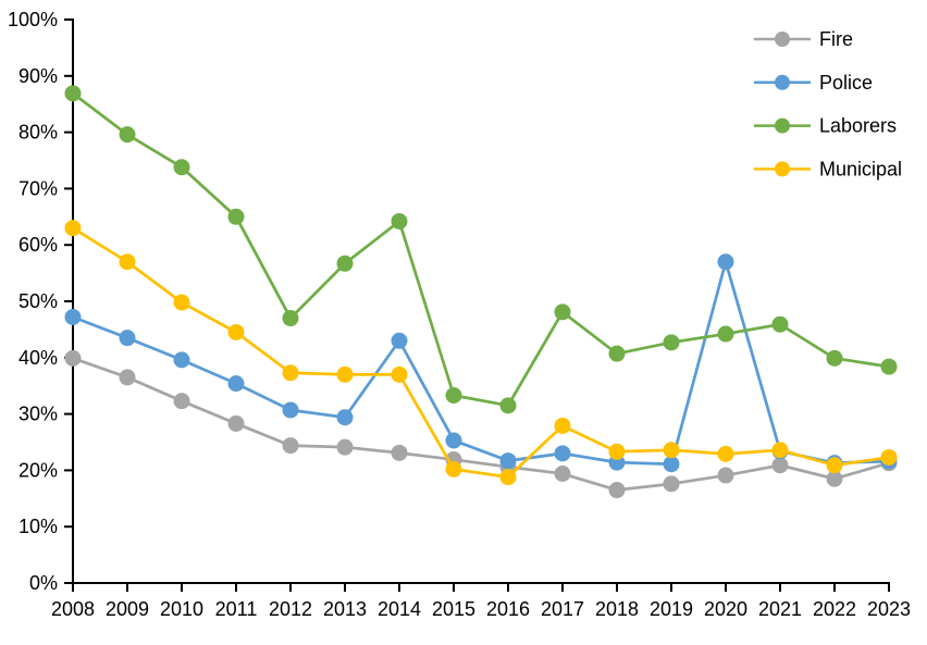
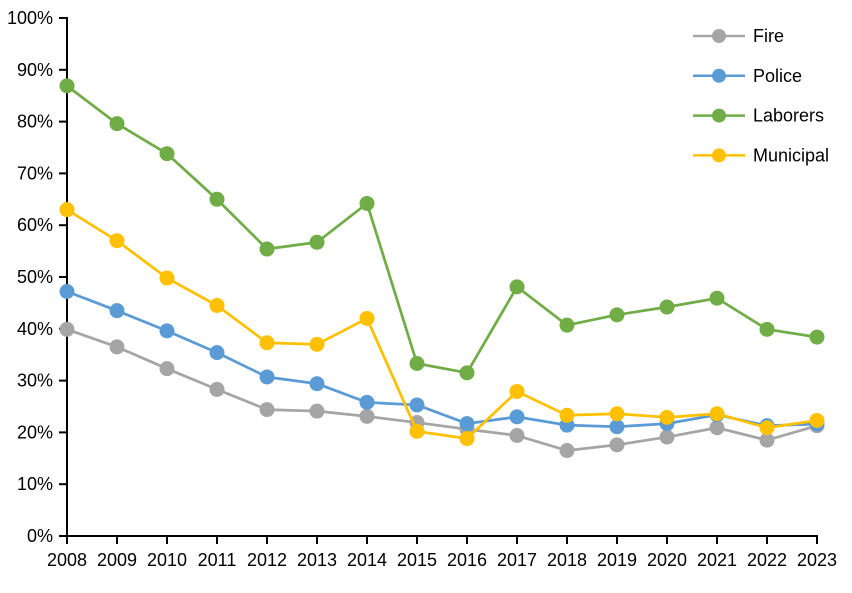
Laborers/2012: 47% -> 55%
Police/2014: 43% -> 26%
Municipal/2014: 37% -> 42%
Police/2020: 57% -> 22%
